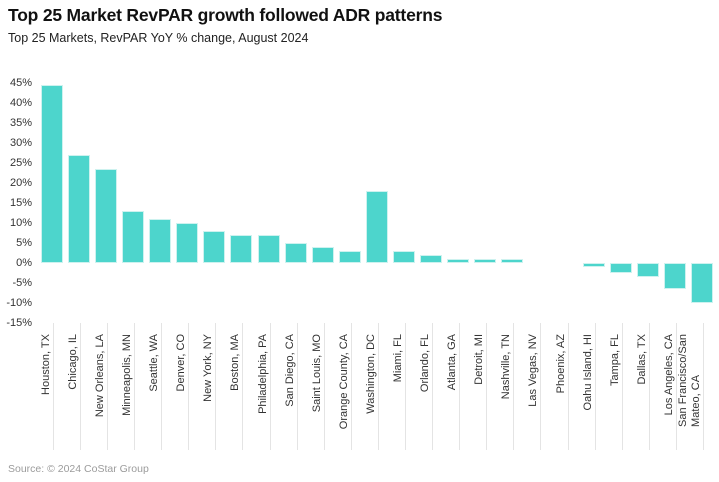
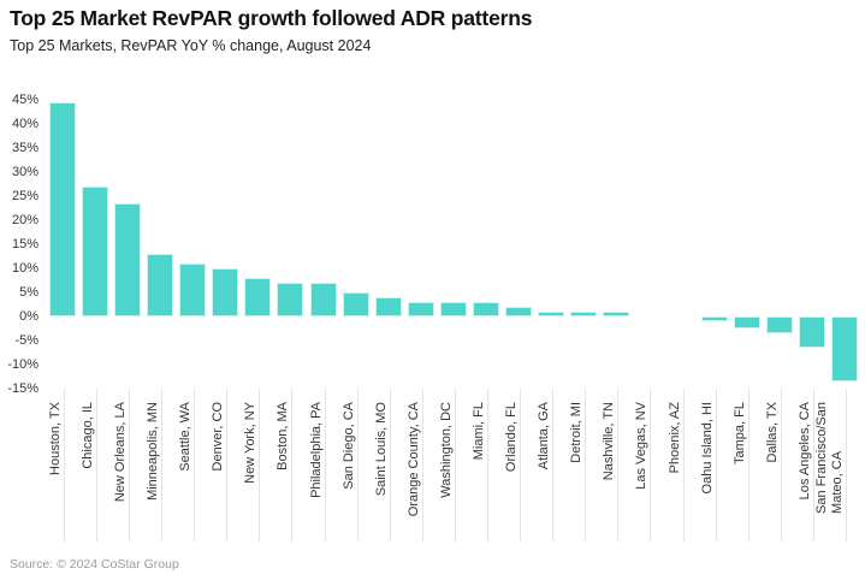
Washington, DC: 18% -> 3%
San Francisco/San Mateo, CA: -10% -> -14%
